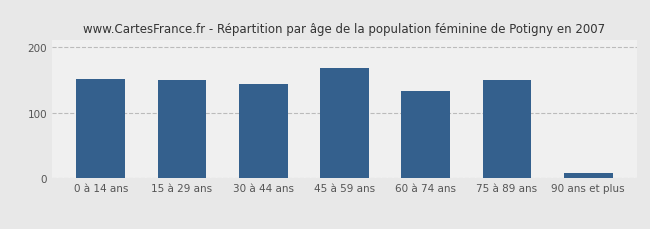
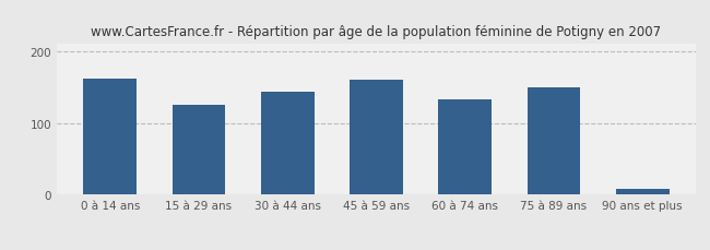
0 à 14 ans: 152 -> 162
15 à 29 ans: 150 -> 126
45 à 59 ans: 168 -> 160
